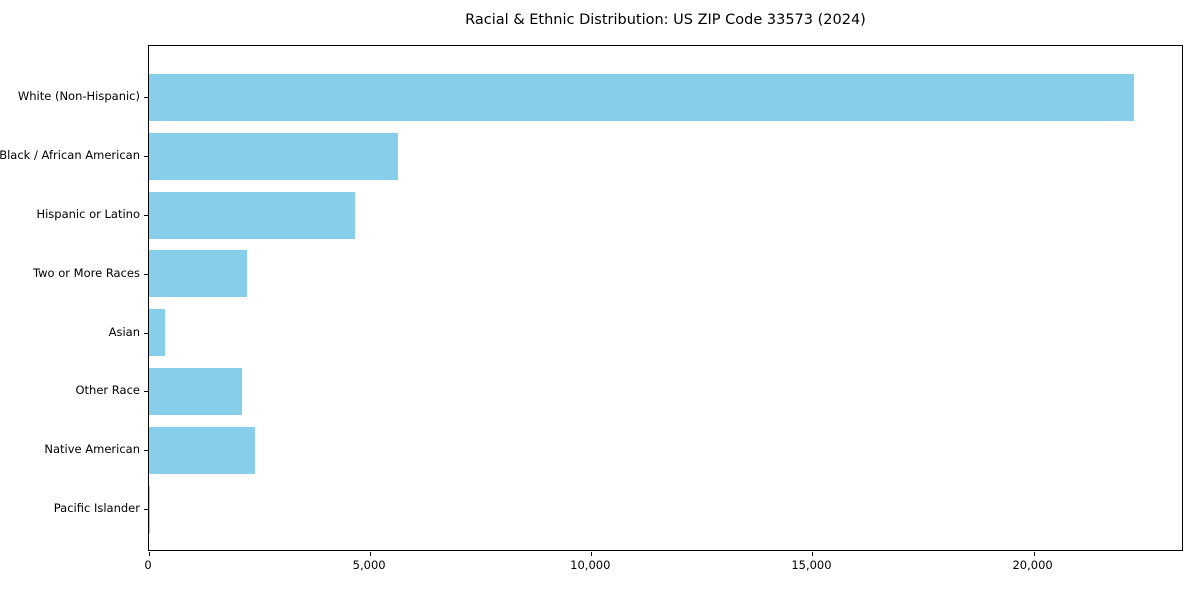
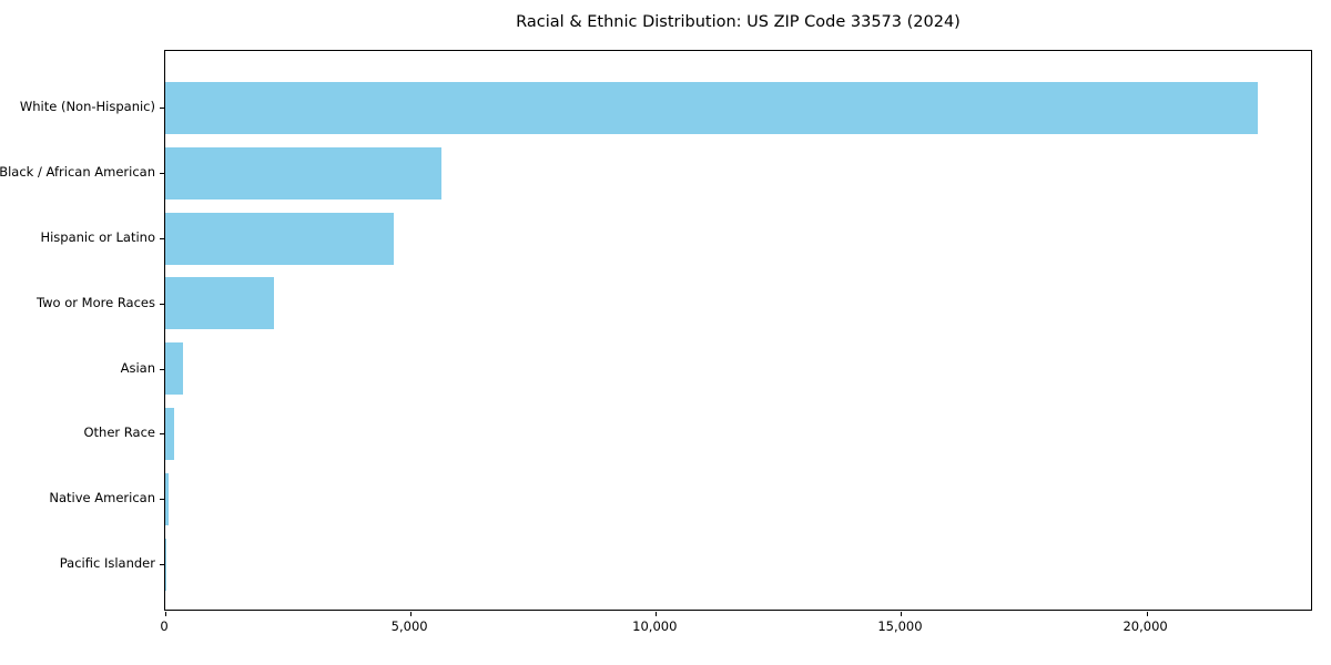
Other Race: 2100 -> 200
Native American: 2400 -> 100
